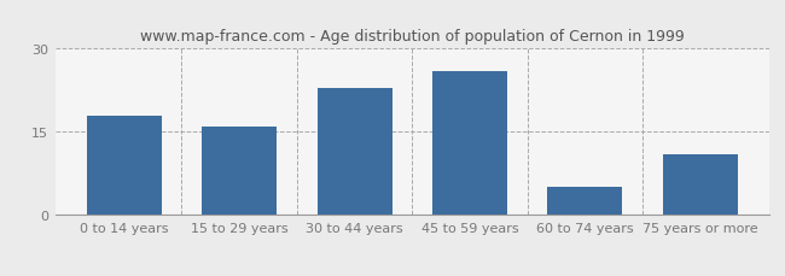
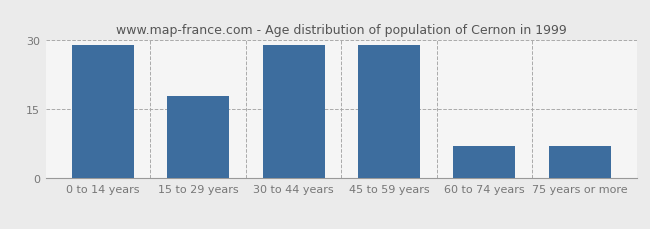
0 to 14 years: 18 -> 29
15 to 29 years: 16 -> 18
30 to 44 years: 23 -> 29
45 to 59 years: 26 -> 29
60 to 74 years: 5 -> 7
75 years or more: 11 -> 7
